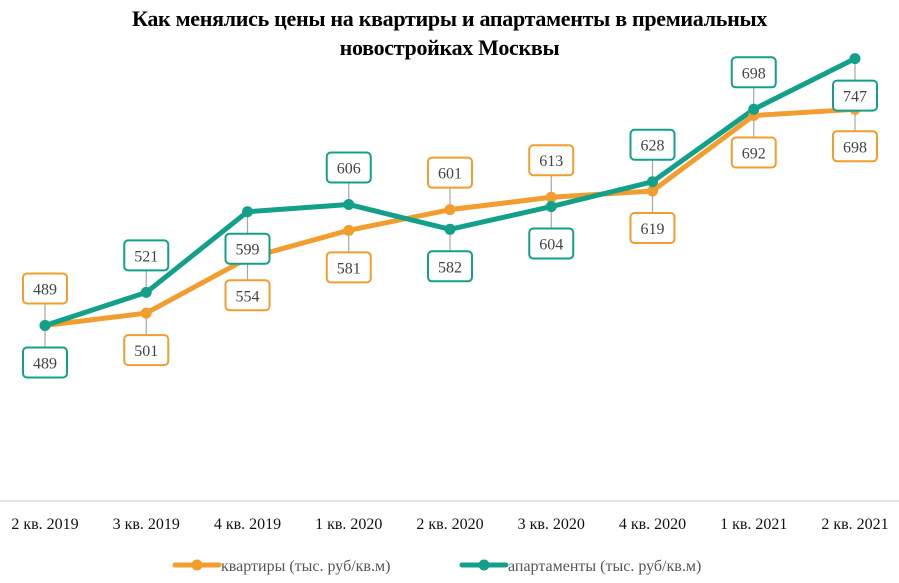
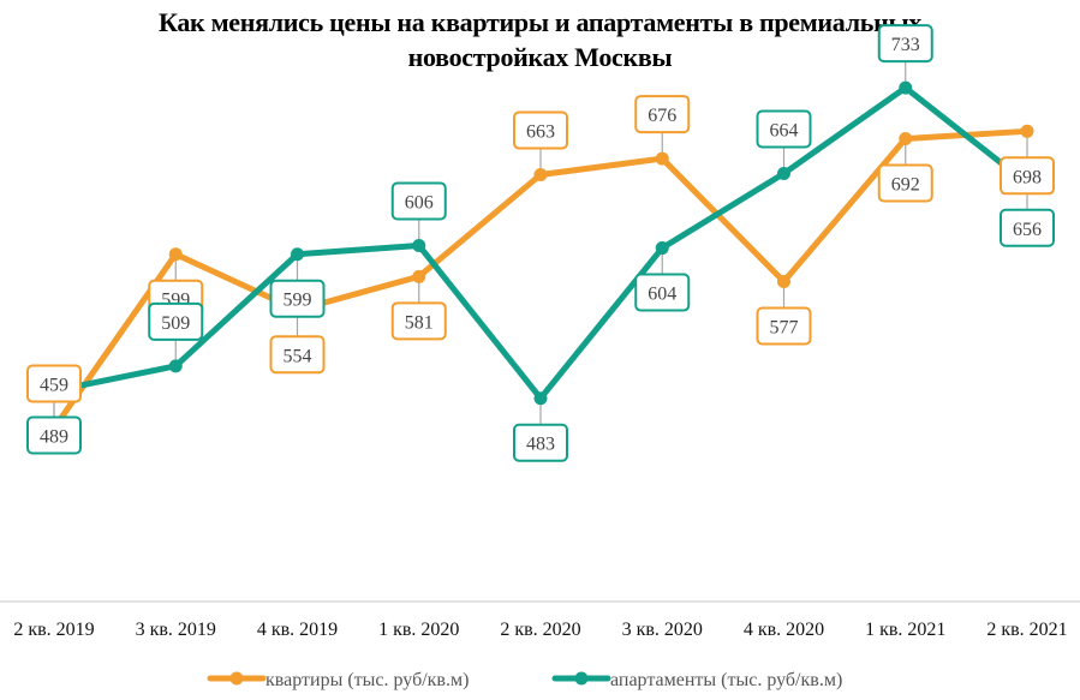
квартиры (тыс. руб/кв.м)/2 кв. 2019: 489 -> 459
квартиры (тыс. руб/кв.м)/3 кв. 2019: 501 -> 599
апартаменты (тыс. руб/кв.м)/3 кв. 2019: 521 -> 509
квартиры (тыс. руб/кв.м)/2 кв. 2020: 601 -> 663
апартаменты (тыс. руб/кв.м)/2 кв. 2020: 582 -> 483
квартиры (тыс. руб/кв.м)/3 кв. 2020: 613 -> 676
квартиры (тыс. руб/кв.м)/4 кв. 2020: 619 -> 577
апартаменты (тыс. руб/кв.м)/4 кв. 2020: 628 -> 664
апартаменты (тыс. руб/кв.м)/1 кв. 2021: 698 -> 733
апартаменты (тыс. руб/кв.м)/2 кв. 2021: 747 -> 656
